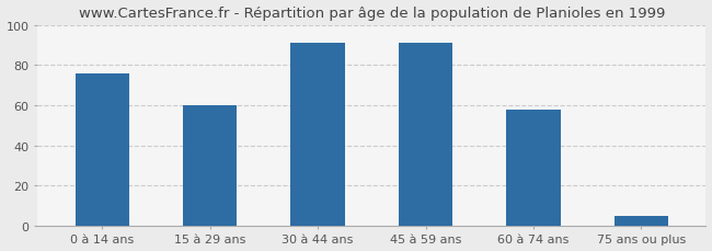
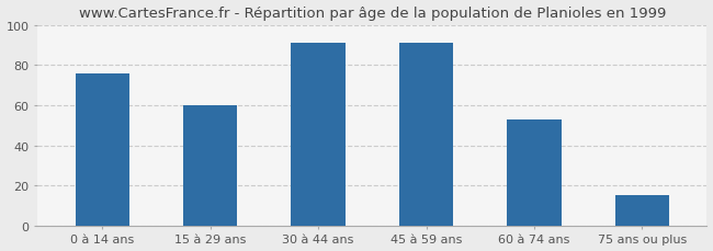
60 à 74 ans: 58 -> 53
75 ans ou plus: 5 -> 15
